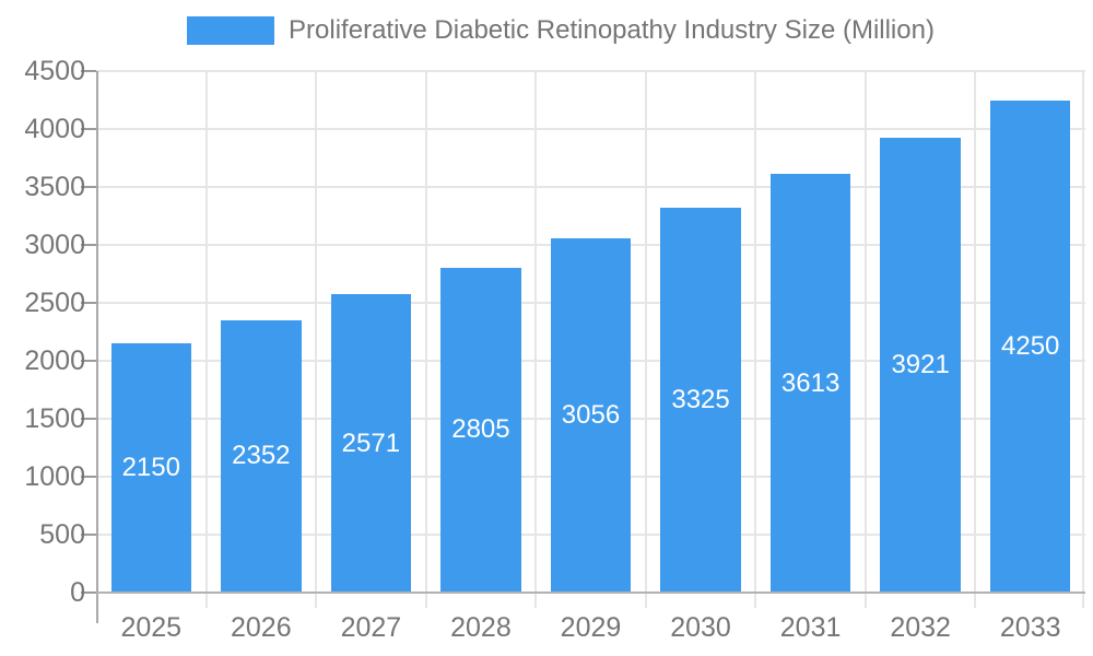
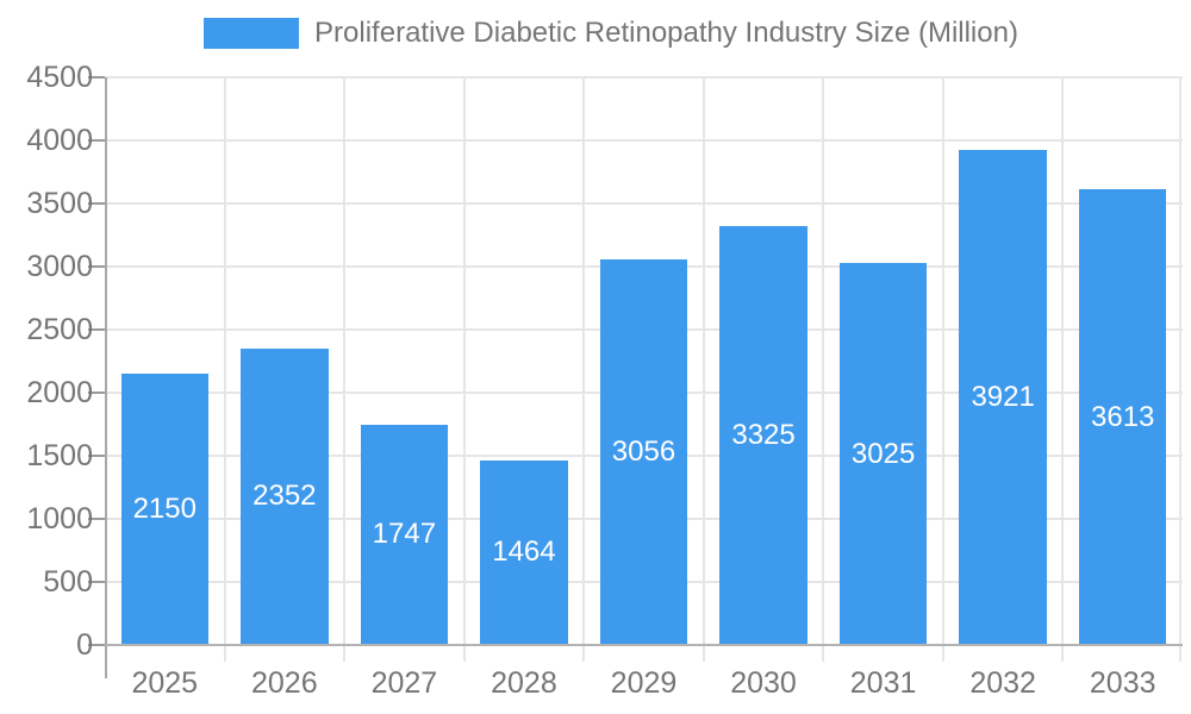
2027: 2571 -> 1747
2028: 2805 -> 1464
2031: 3613 -> 3025
2033: 4250 -> 3613
